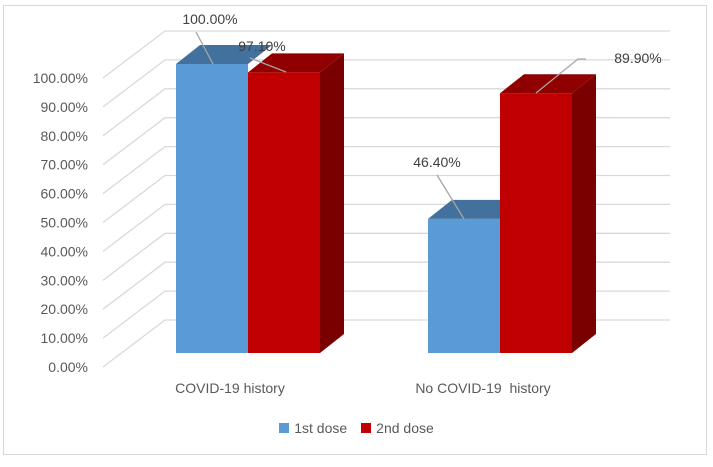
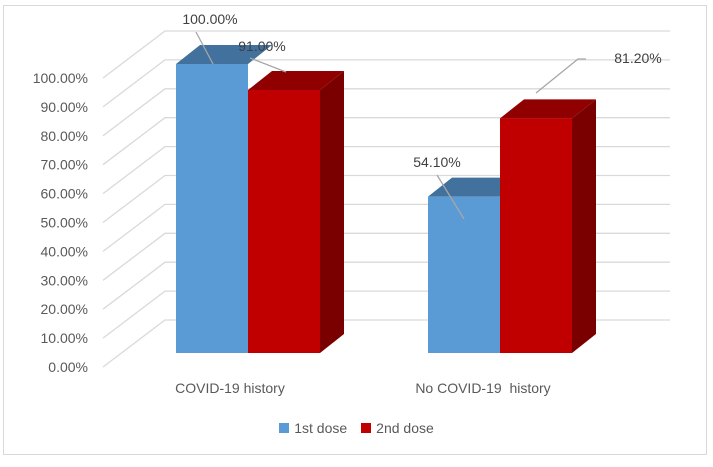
2nd dose/COVID-19 history: 97.10% -> 91.00%
1st dose/No COVID-19 history: 46.40% -> 54.10%
2nd dose/No COVID-19 history: 89.90% -> 81.20%
